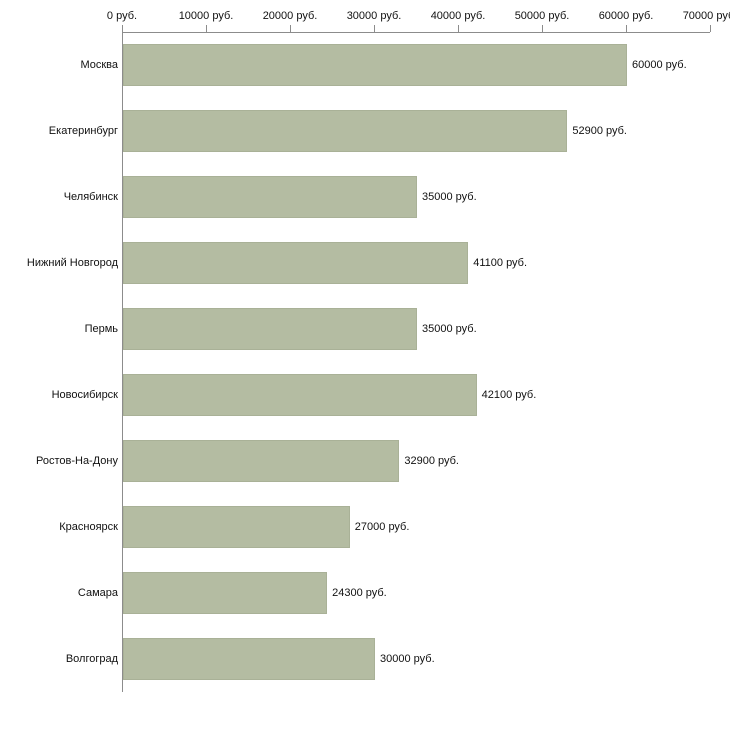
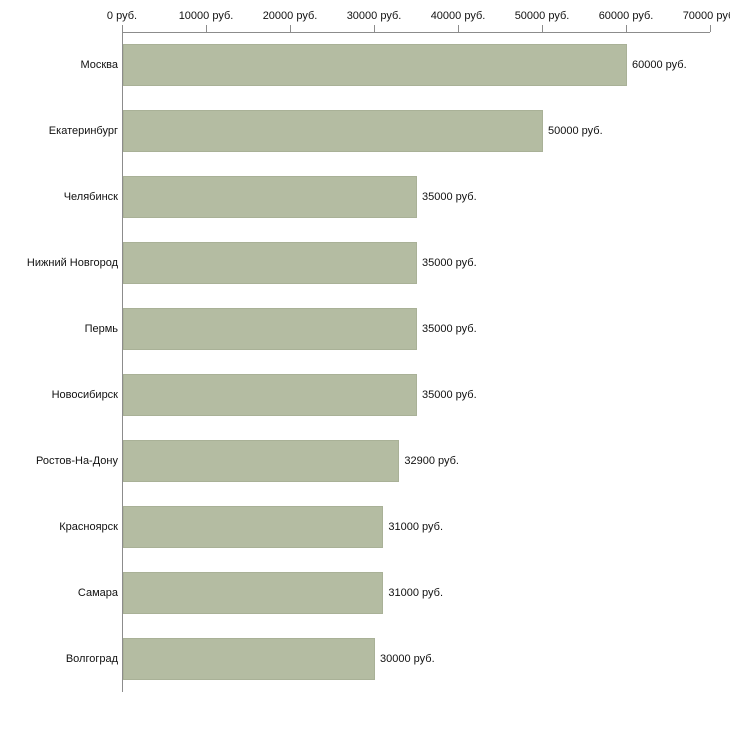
Екатеринбург: 52900 -> 50000
Нижний Новгород: 41100 -> 35000
Новосибирск: 42100 -> 35000
Красноярск: 27000 -> 31000
Самара: 24300 -> 31000
